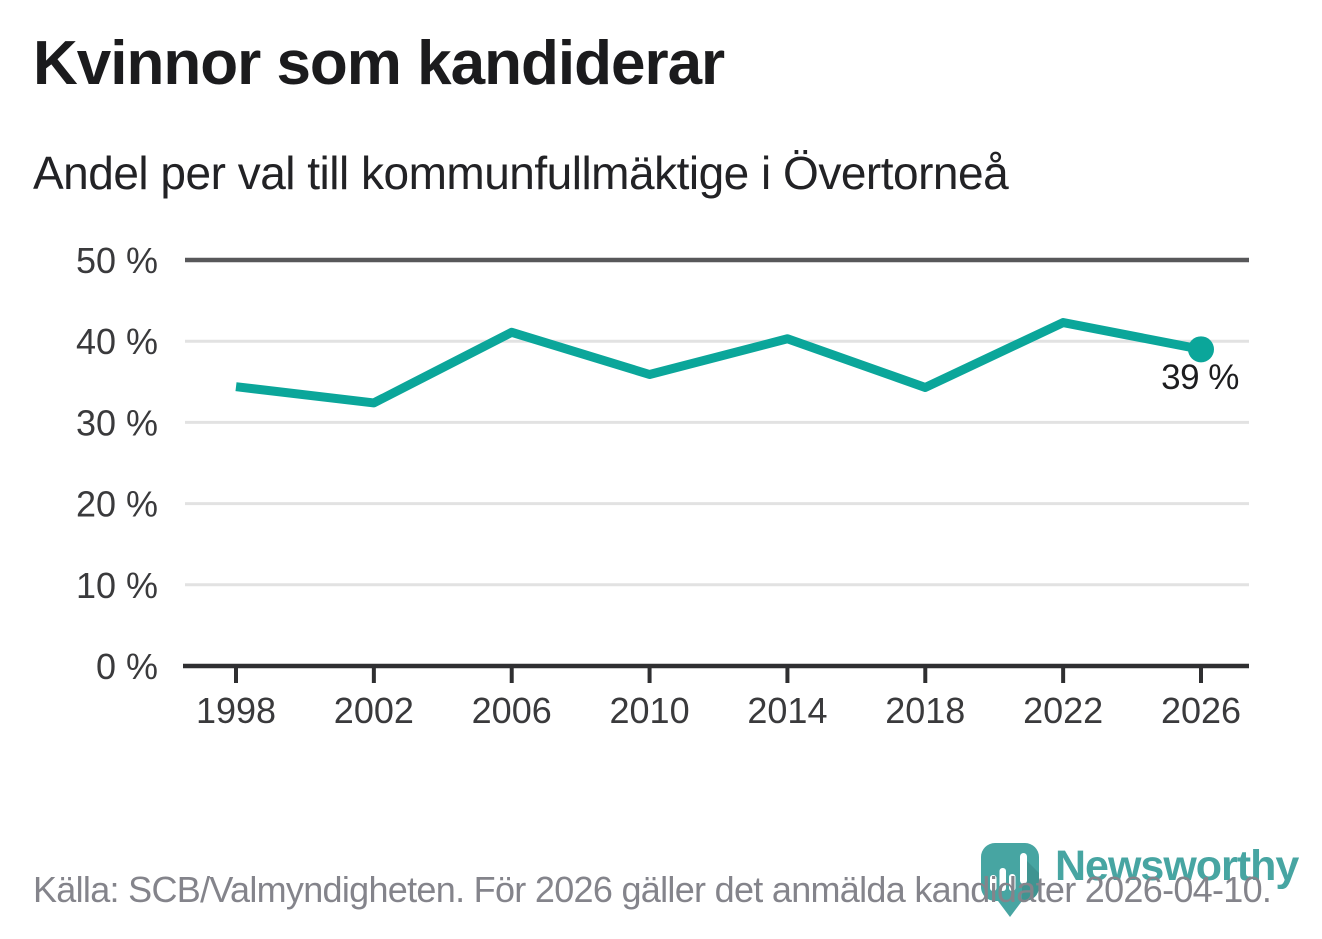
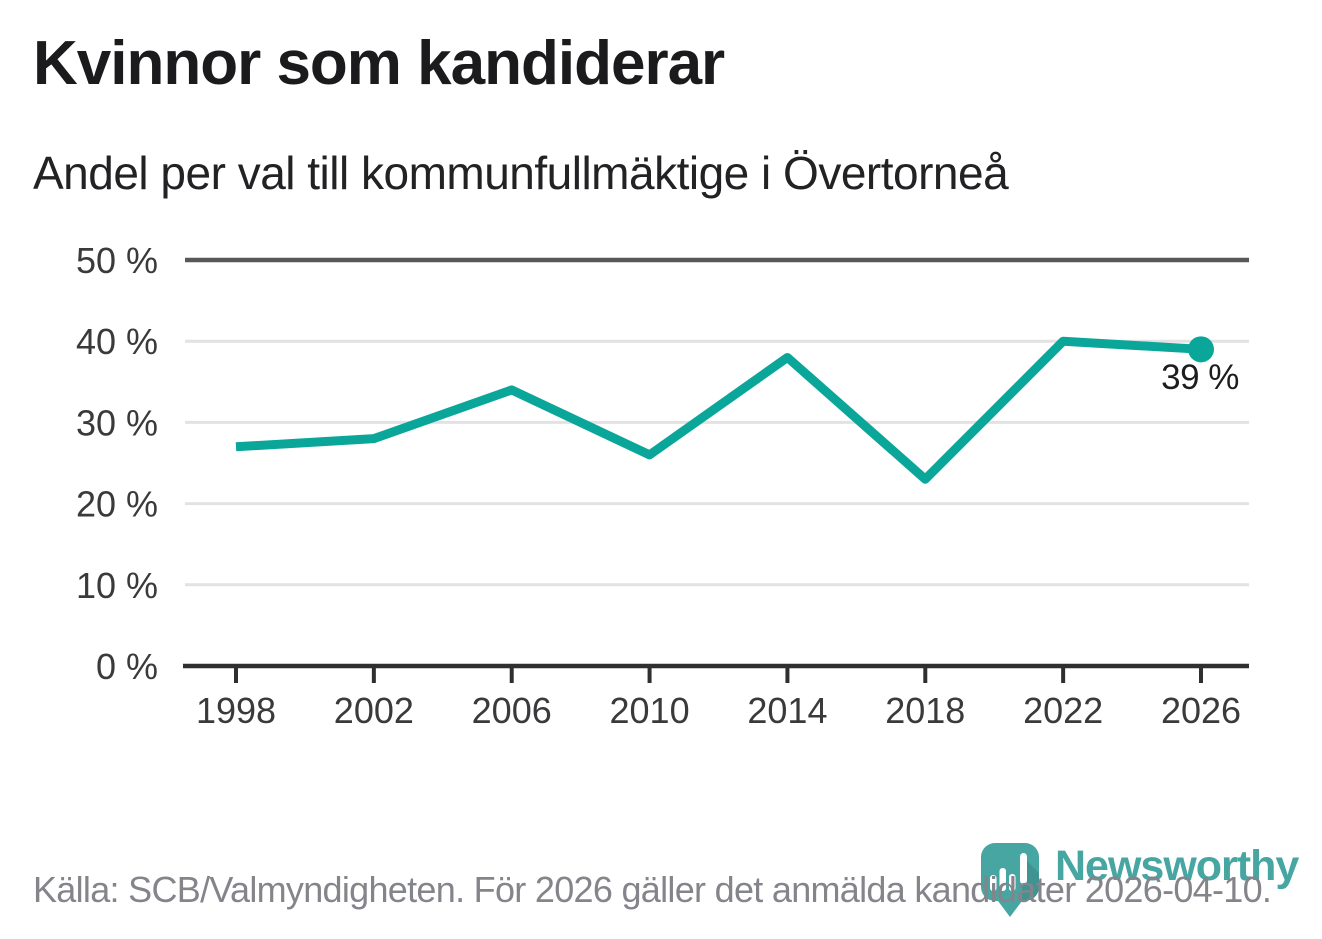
1998: 34% -> 27%
2002: 32% -> 28%
2006: 41% -> 34%
2010: 36% -> 26%
2014: 40% -> 38%
2018: 34% -> 23%
2022: 42% -> 40%
